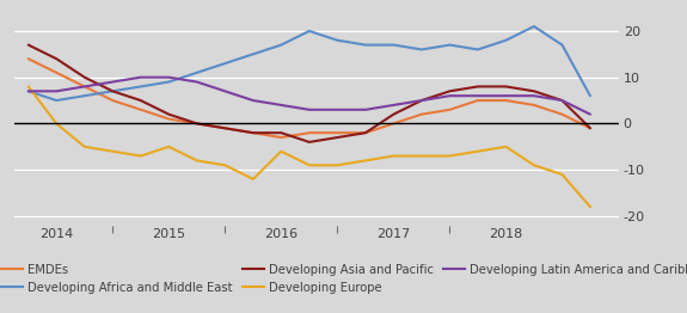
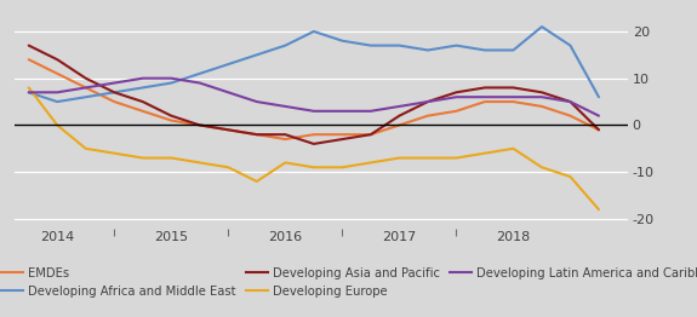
Developing Europe/2015: -5 -> -7
Developing Europe/2016: -6 -> -8
Developing Africa and Middle East/2018: 18 -> 16
